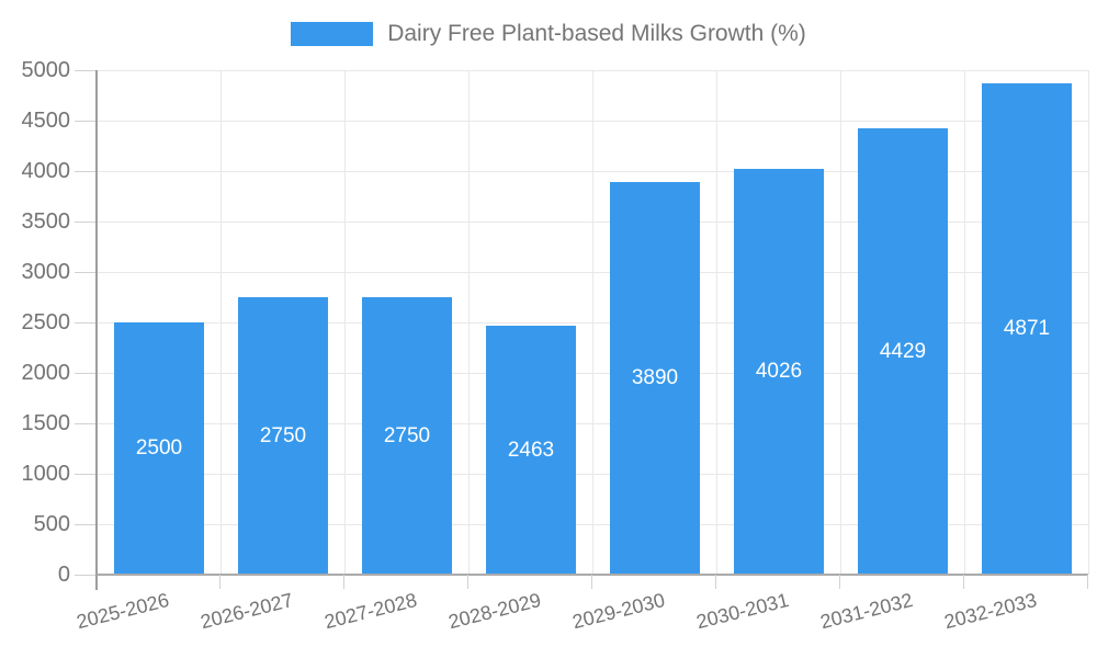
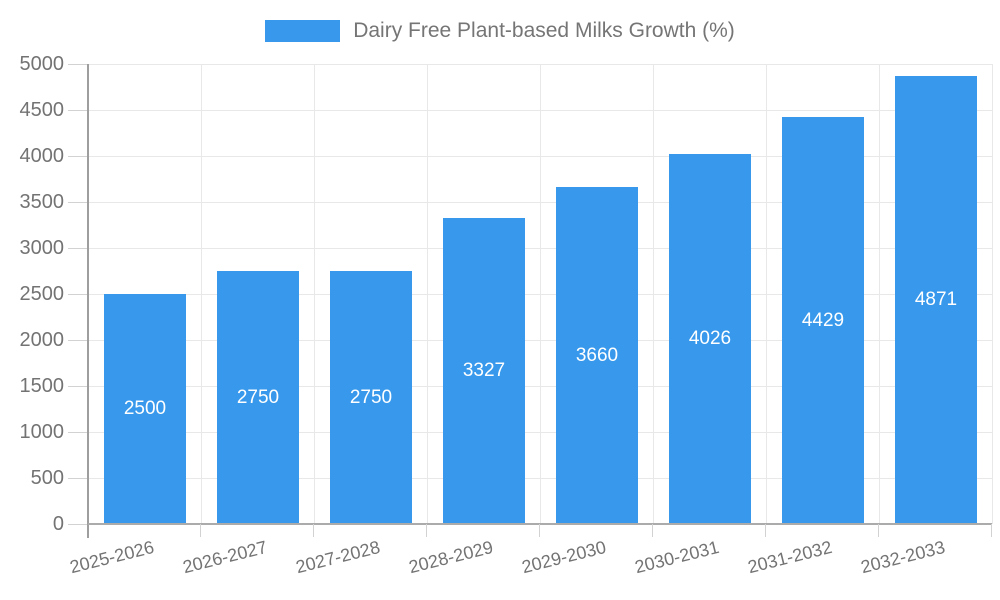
2028-2029: 2463 -> 3327
2029-2030: 3890 -> 3660
